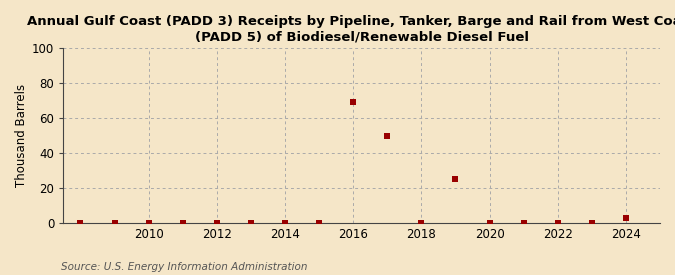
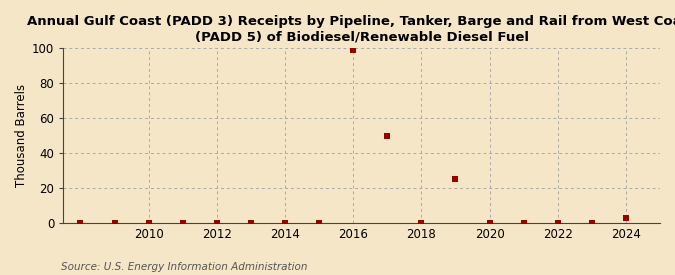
2016: 69 -> 99
